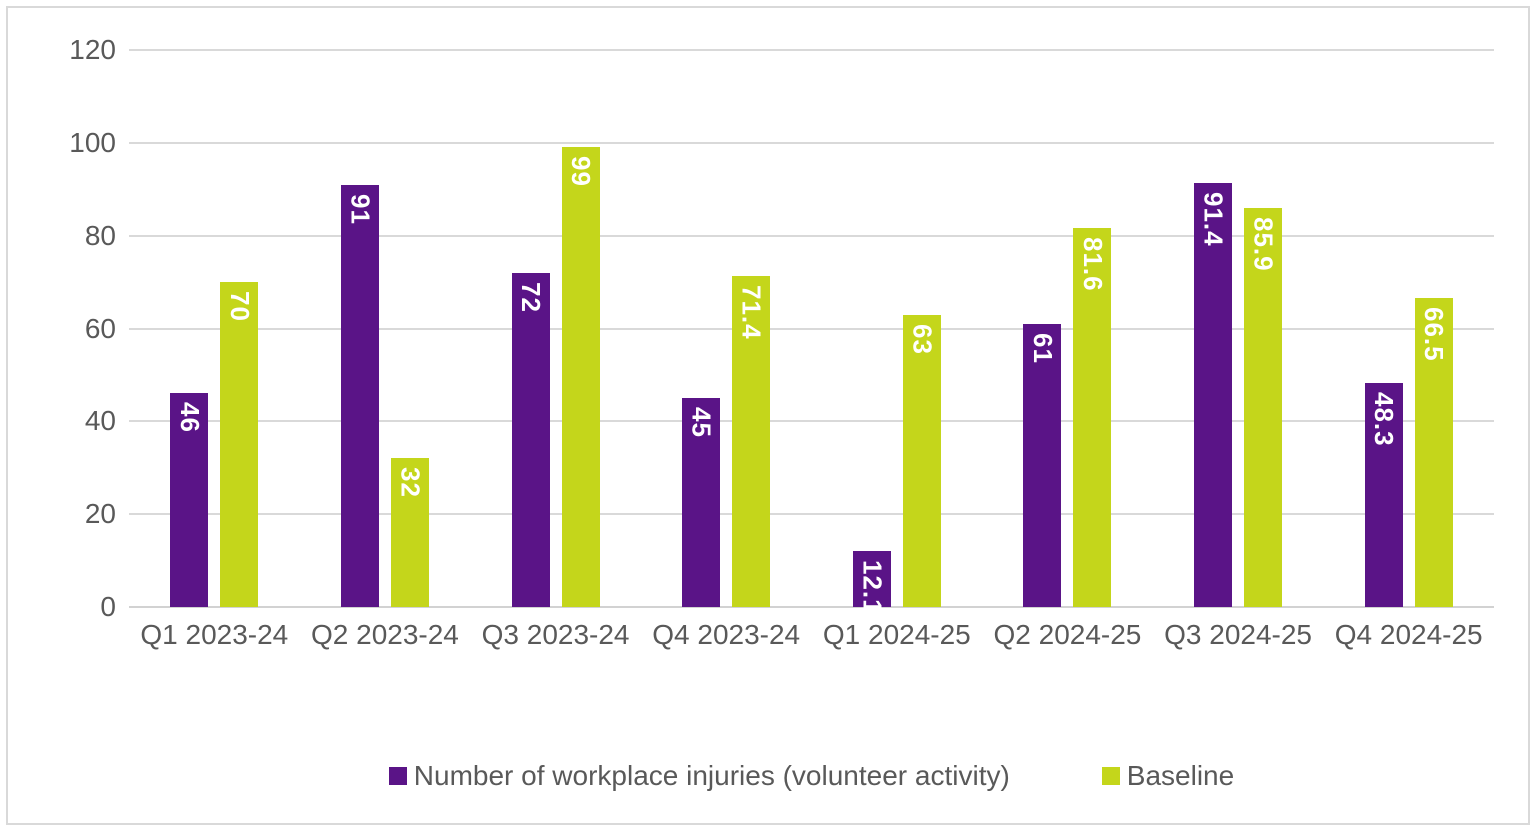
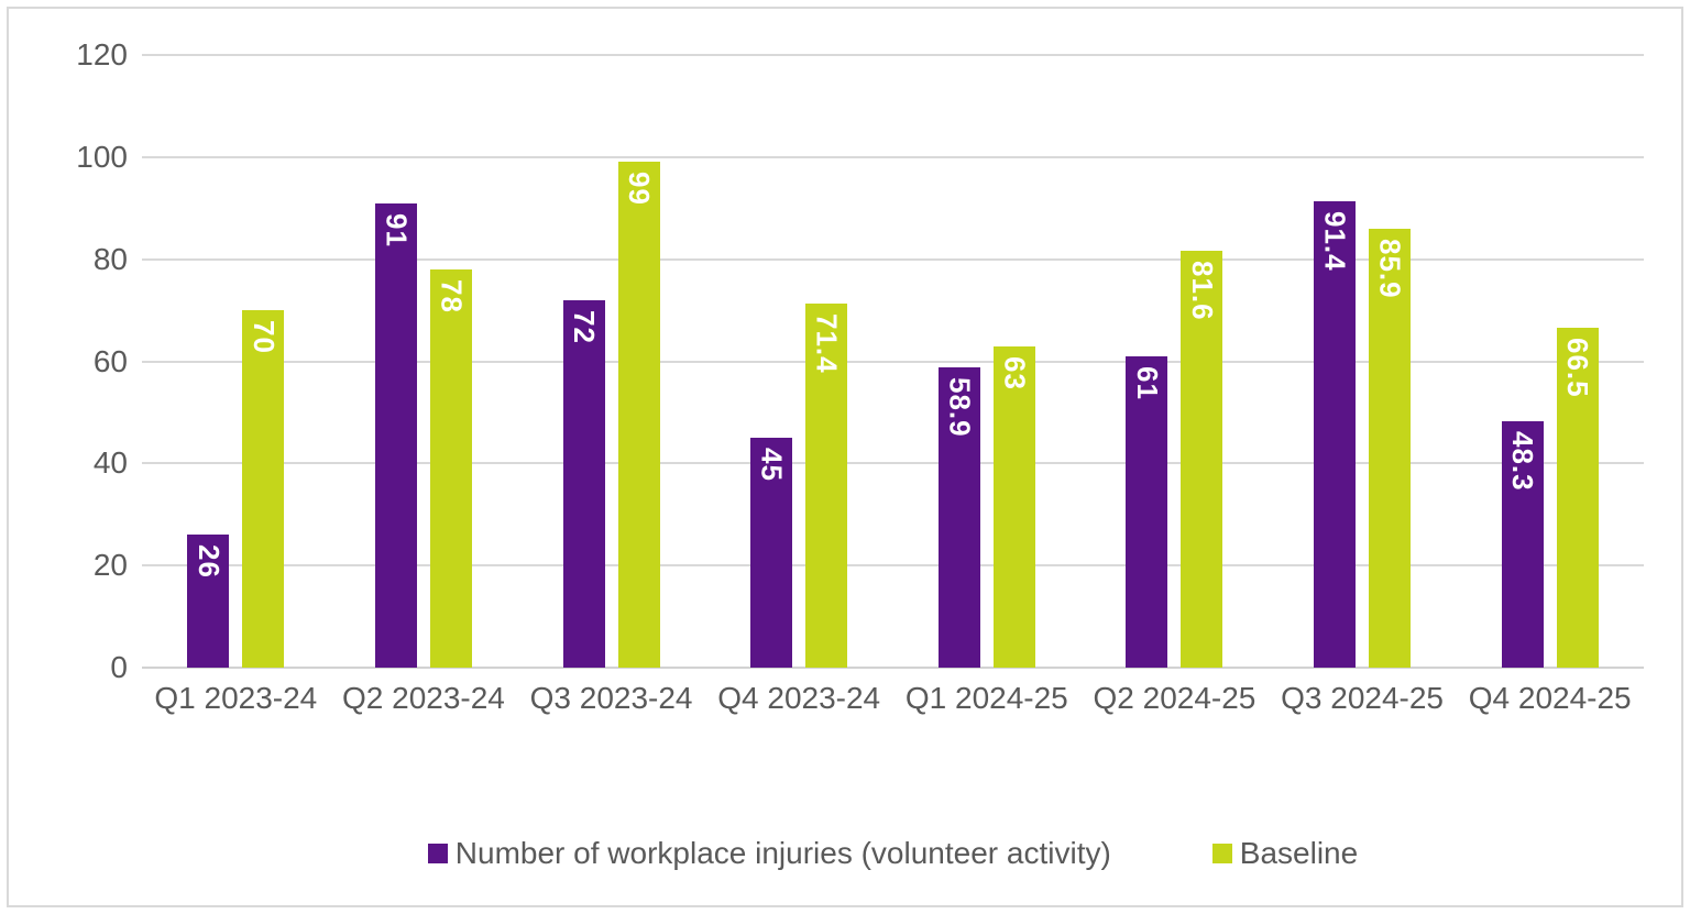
Number of workplace injuries (volunteer activity)/Q1 2023-24: 46 -> 26
Baseline/Q2 2023-24: 32 -> 78
Number of workplace injuries (volunteer activity)/Q1 2024-25: 12.1 -> 58.9
